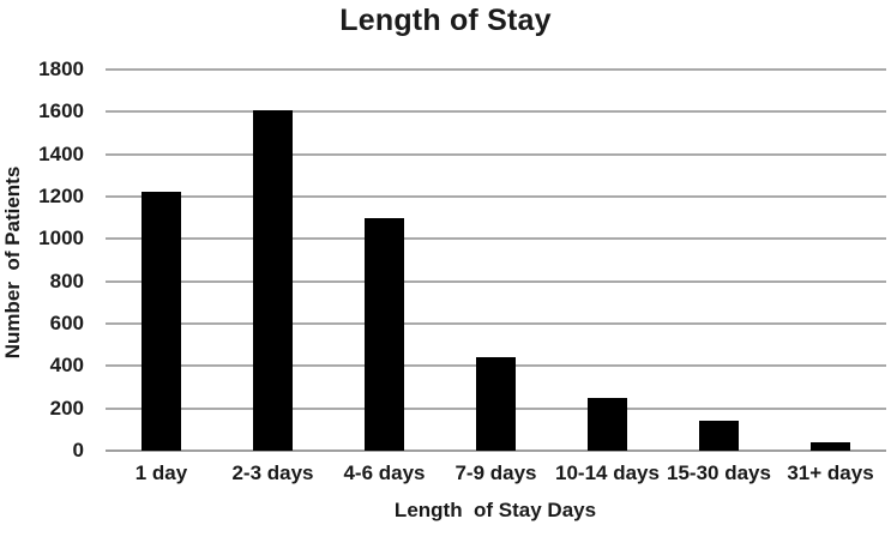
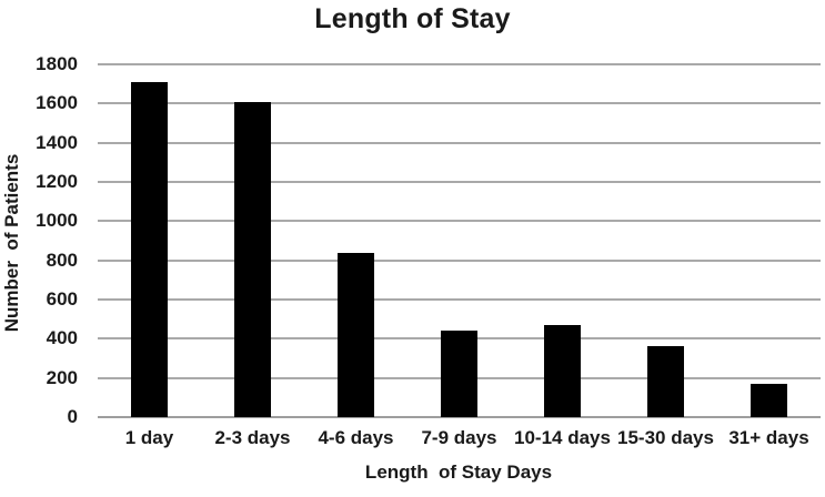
1 day: 1220 -> 1710
4-6 days: 1100 -> 840
10-14 days: 250 -> 470
15-30 days: 140 -> 360
31+ days: 40 -> 170
